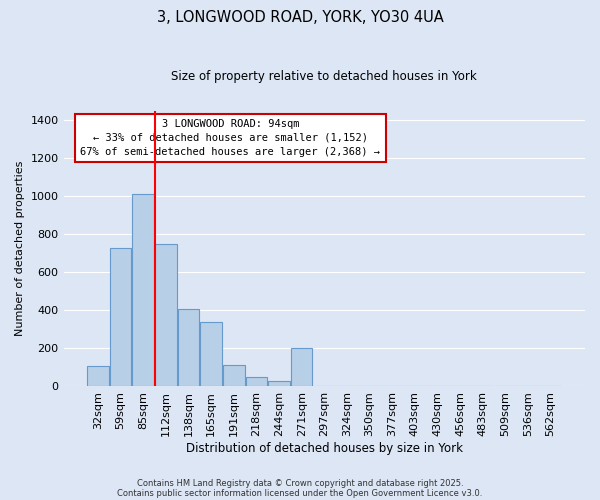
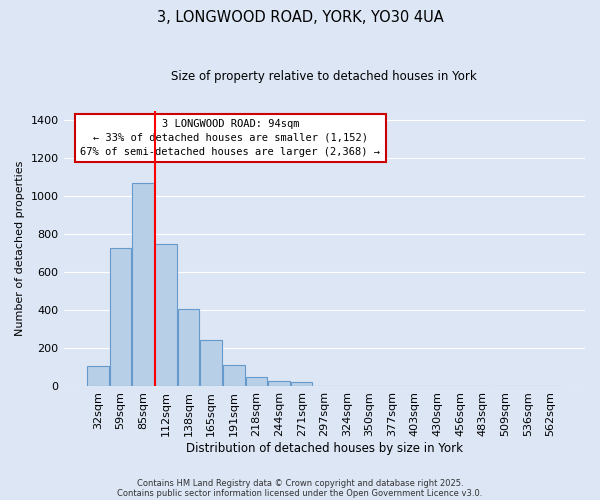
85sqm: 1010 -> 1070
165sqm: 340 -> 240
271sqm: 200 -> 20
